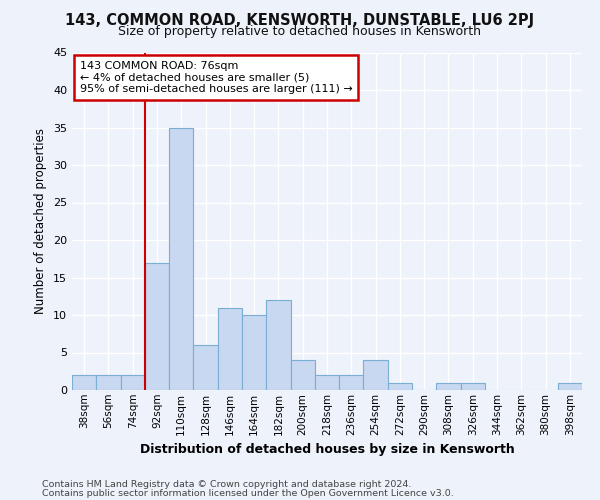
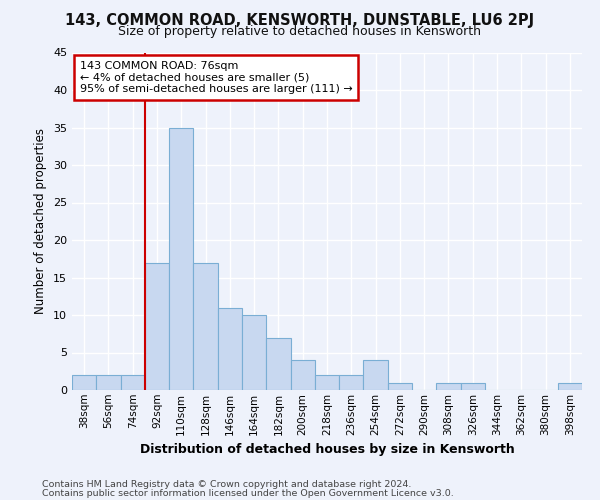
128sqm: 6 -> 17
182sqm: 12 -> 7
